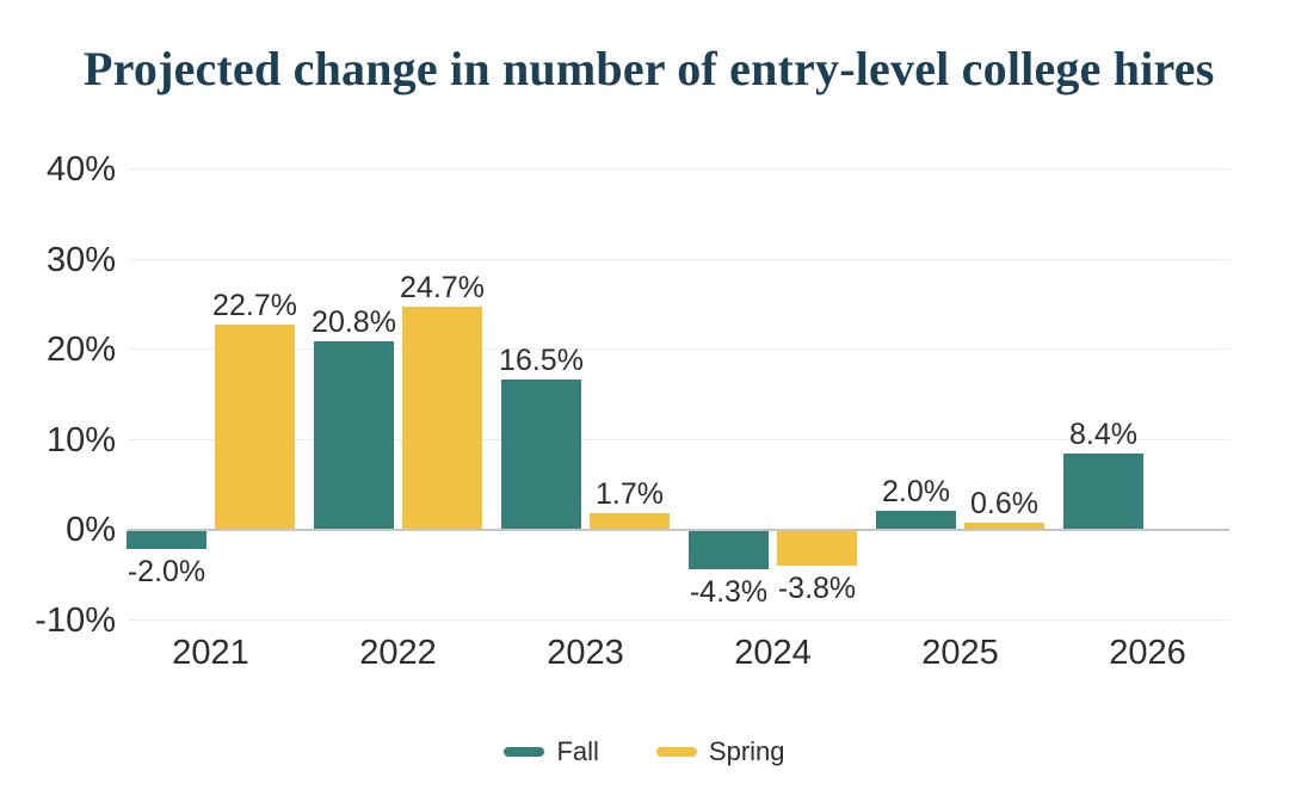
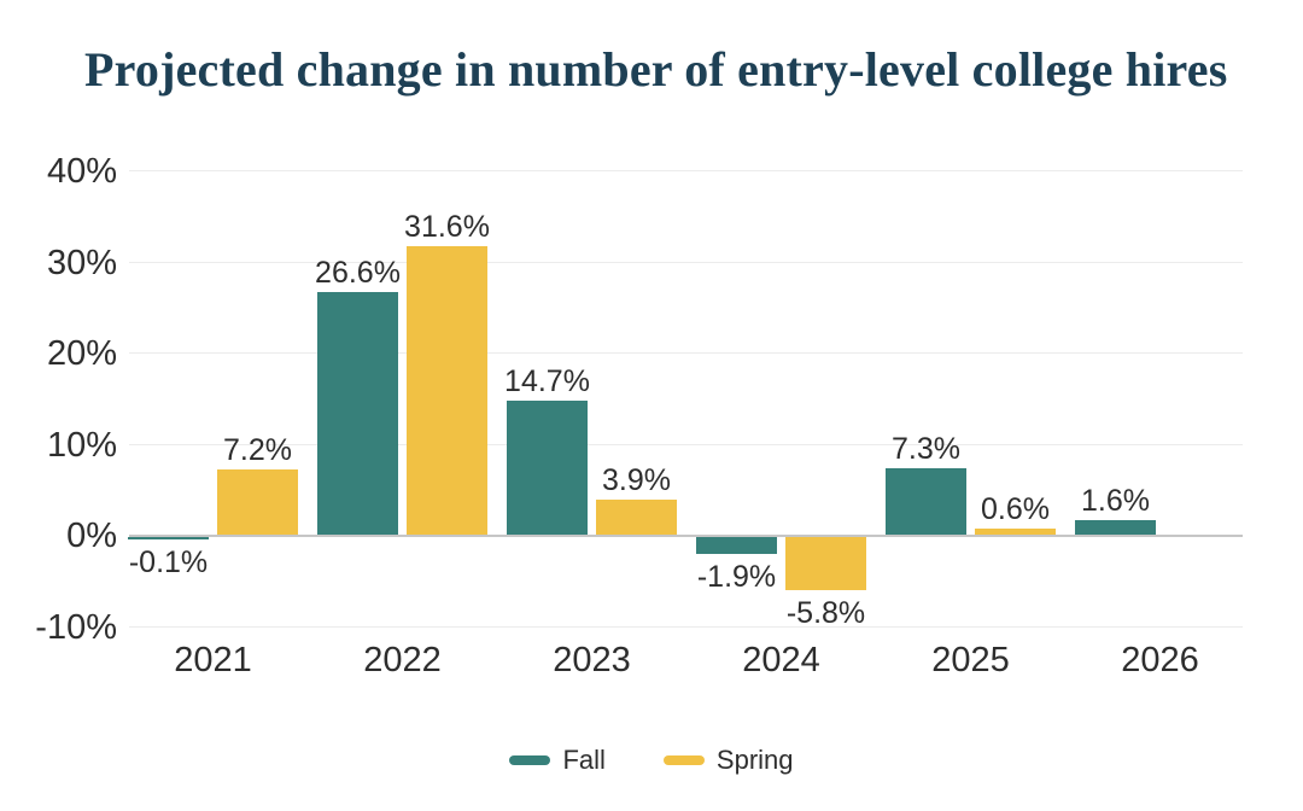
Fall/2021: -2.0% -> -0.1%
Spring/2021: 22.7% -> 7.2%
Fall/2022: 20.8% -> 26.6%
Spring/2022: 24.7% -> 31.6%
Fall/2023: 16.5% -> 14.7%
Spring/2023: 1.7% -> 3.9%
Fall/2024: -4.3% -> -1.9%
Spring/2024: -3.8% -> -5.8%
Fall/2025: 2.0% -> 7.3%
Fall/2026: 8.4% -> 1.6%
